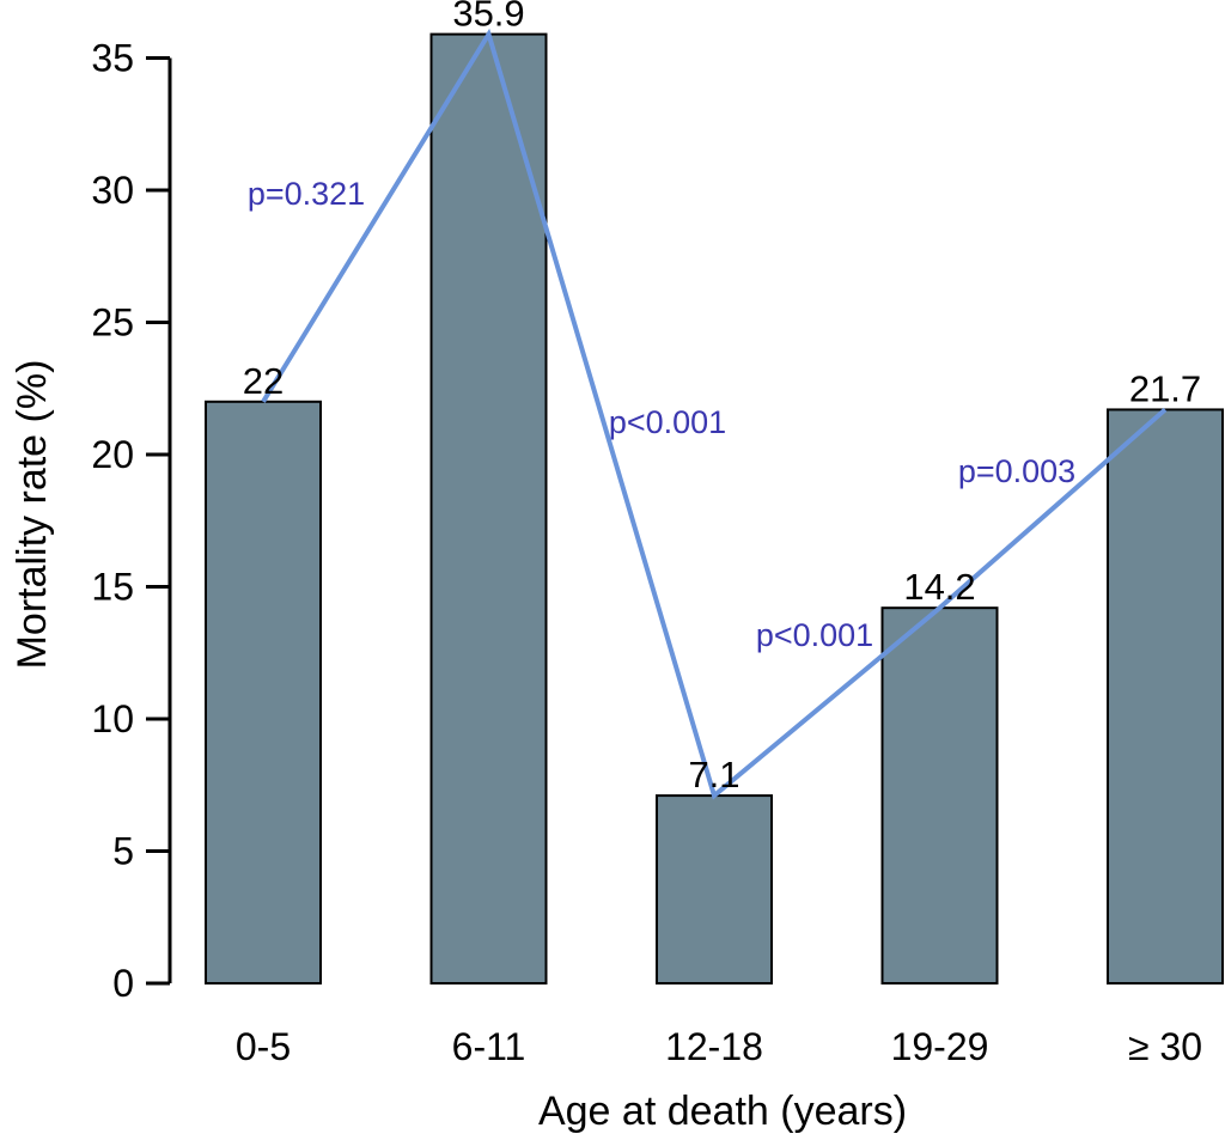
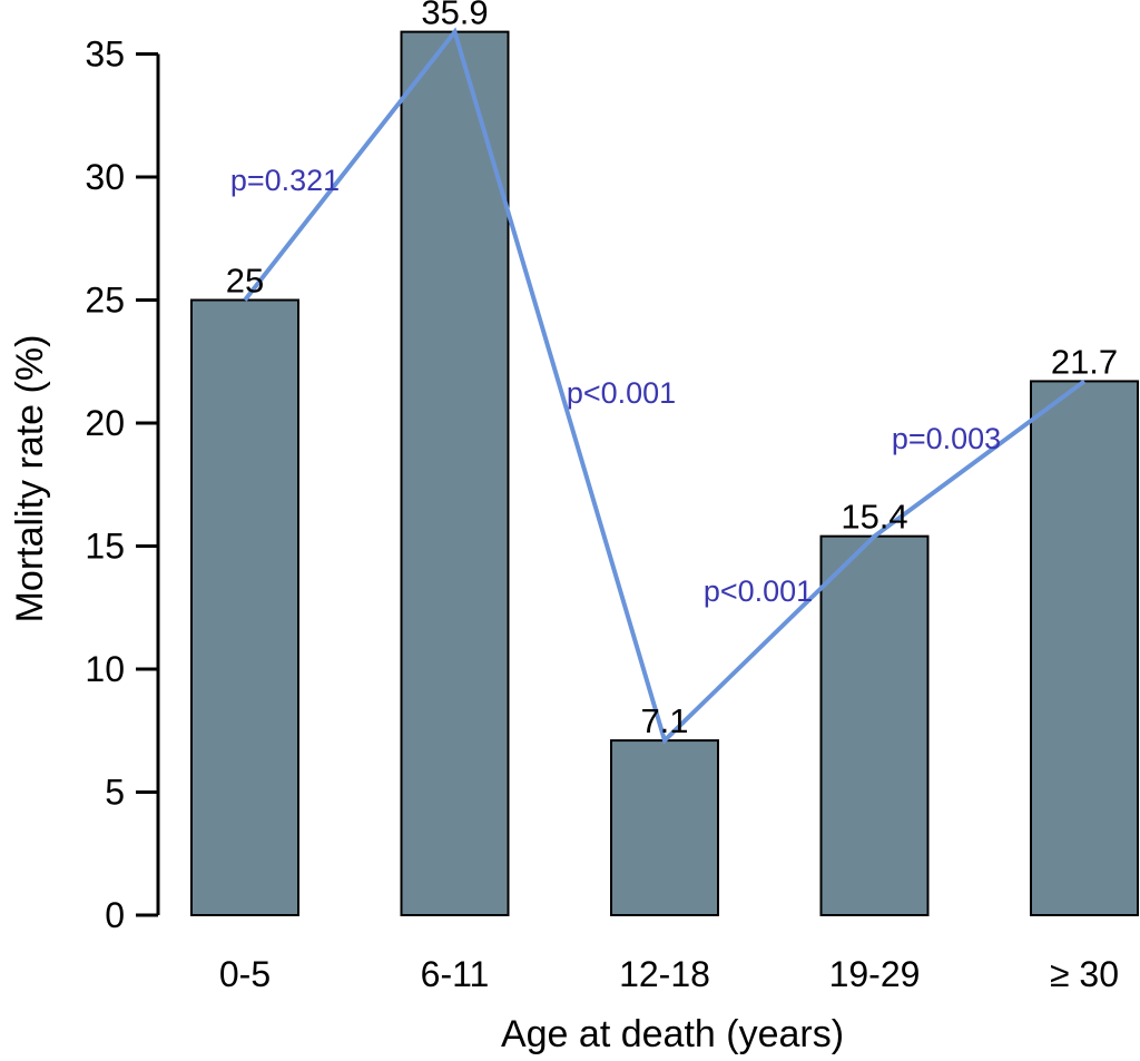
0-5: 22 -> 25
19-29: 14.2 -> 15.4
